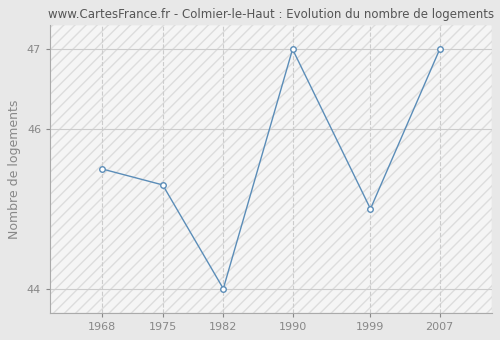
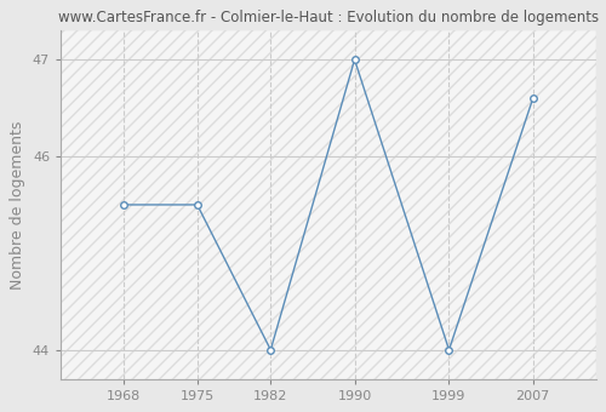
1975: 45.3 -> 45.5
1999: 45.0 -> 44.0
2007: 47.0 -> 46.6
